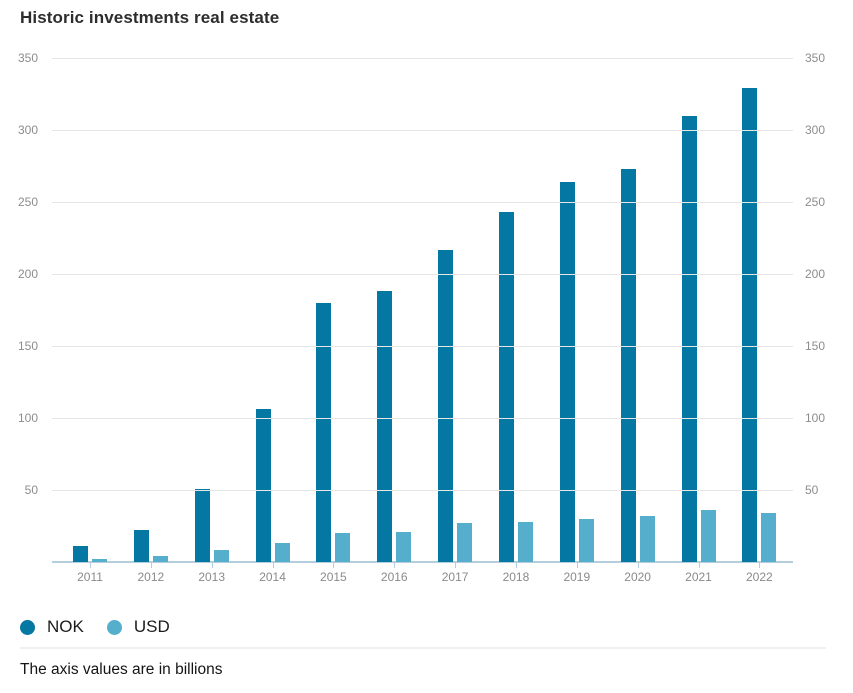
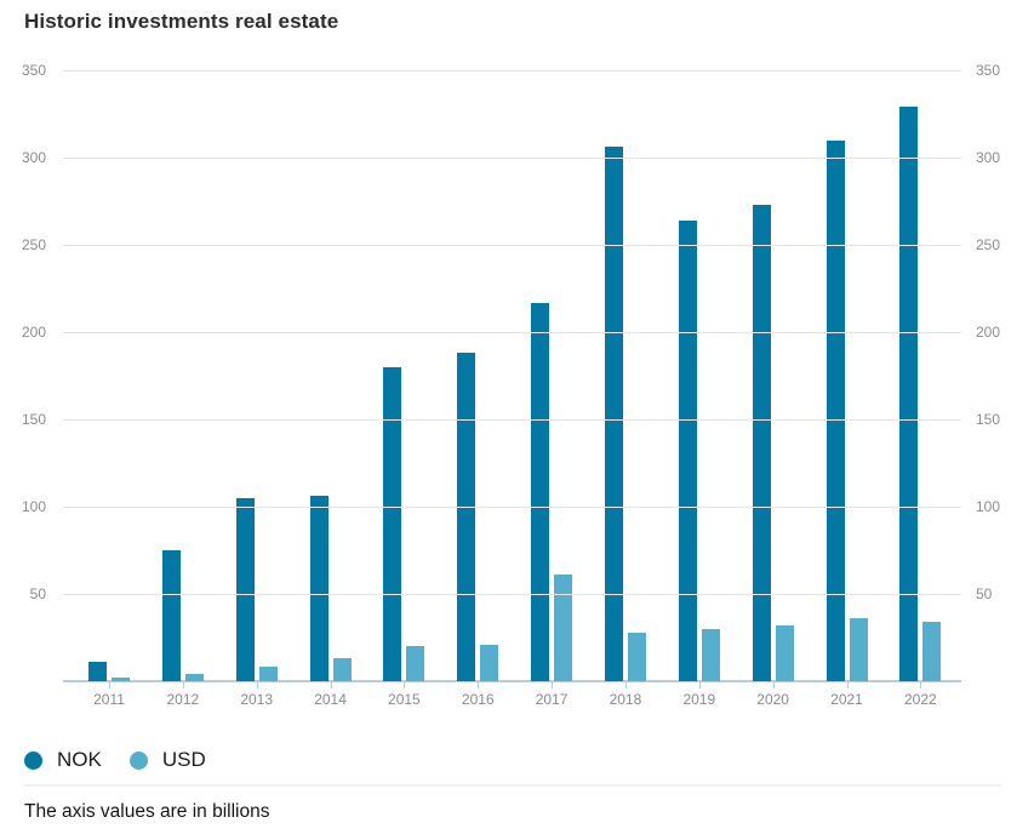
NOK/2012: 22 -> 75
NOK/2013: 51 -> 105
USD/2017: 27 -> 61
NOK/2018: 243 -> 306
